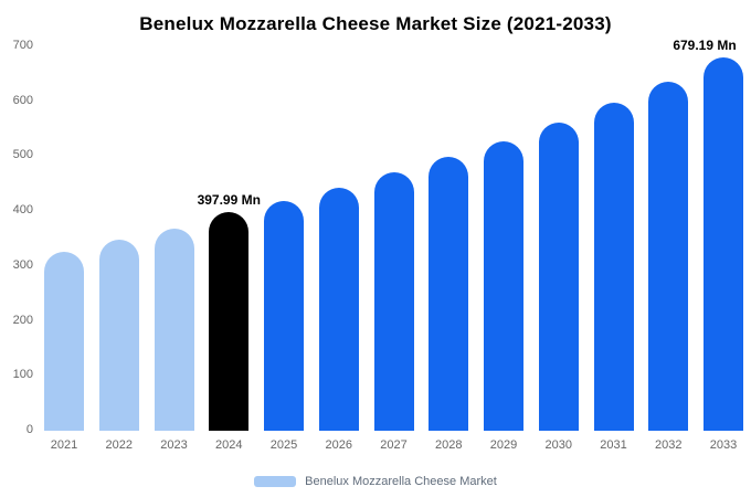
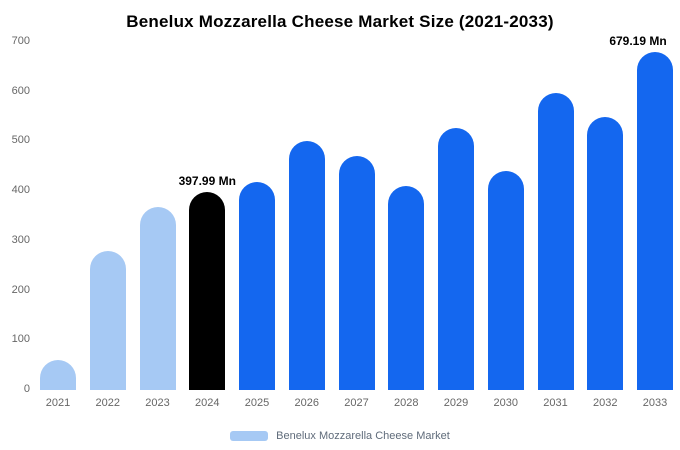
2021: 320 -> 60
2022: 350 -> 280
2026: 440 -> 500
2028: 500 -> 410
2030: 560 -> 440
2032: 640 -> 550
